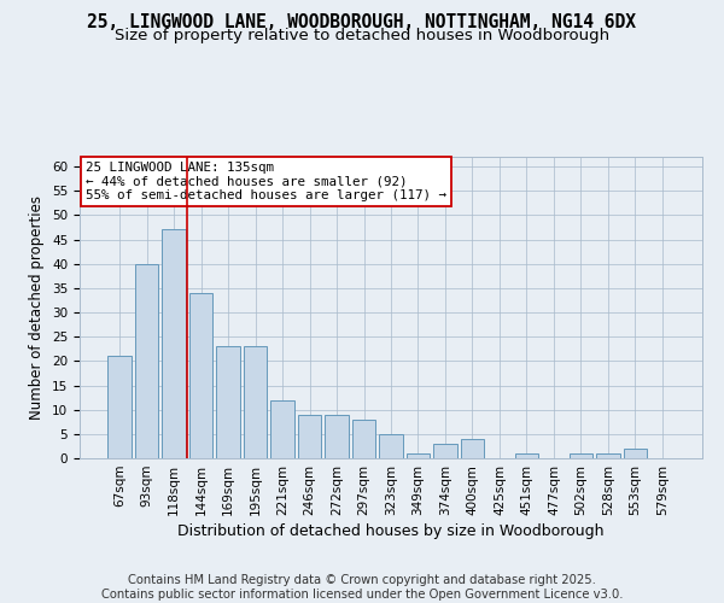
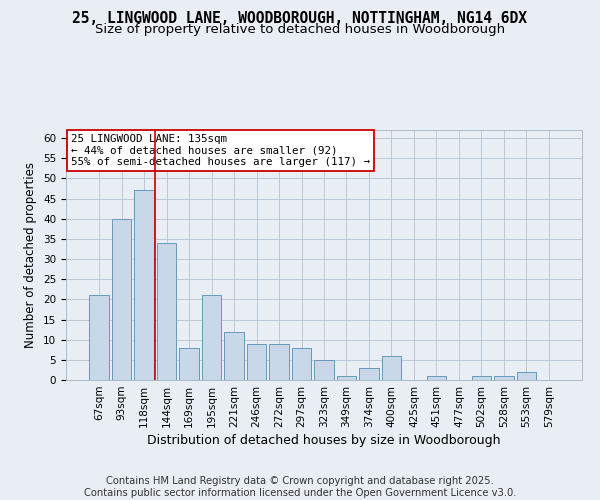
169sqm: 23 -> 8
195sqm: 23 -> 21
400sqm: 4 -> 6
